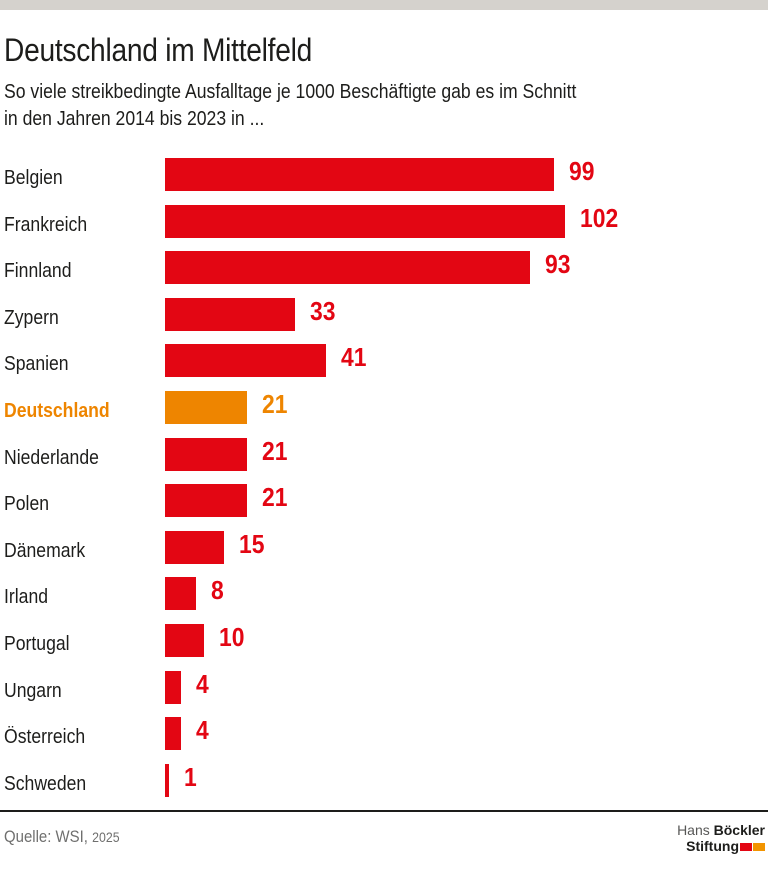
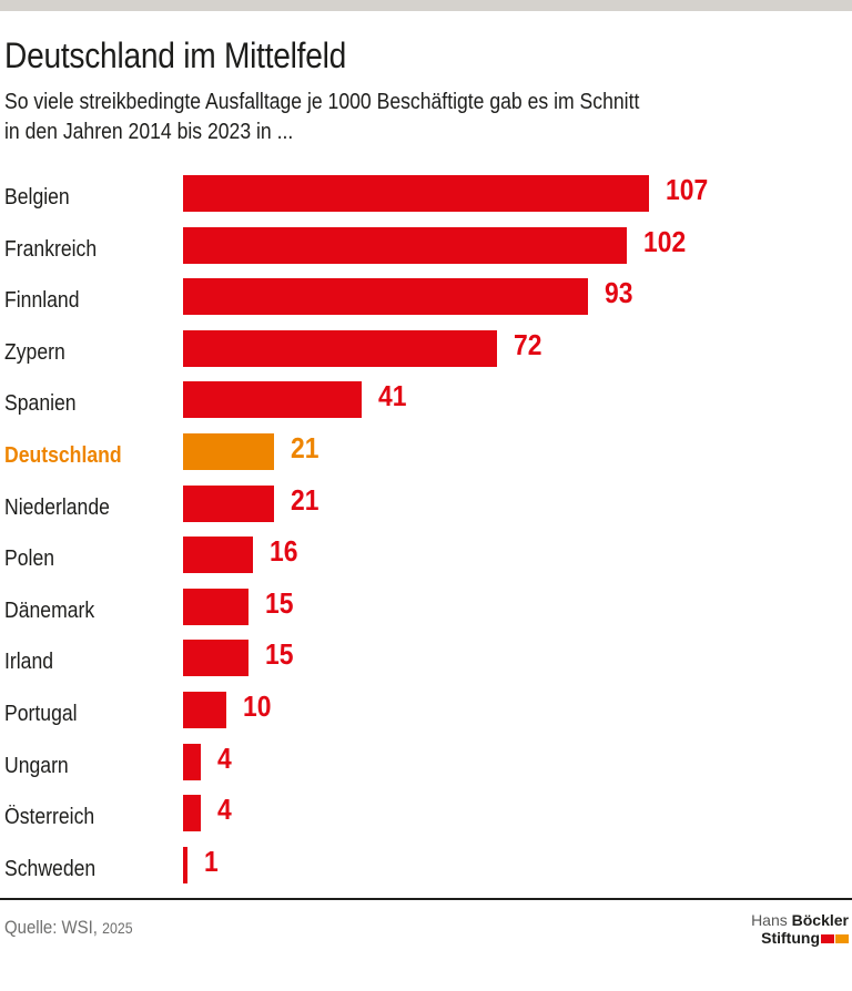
Belgien: 99 -> 107
Zypern: 33 -> 72
Polen: 21 -> 16
Irland: 8 -> 15
